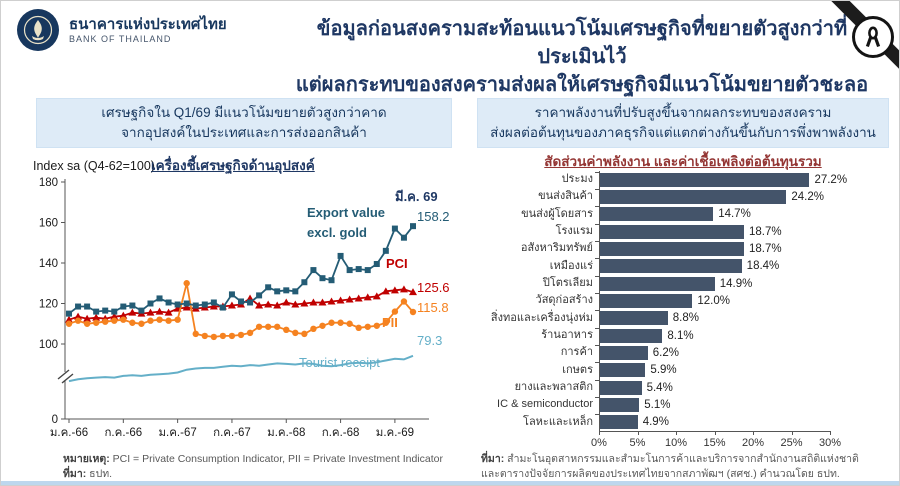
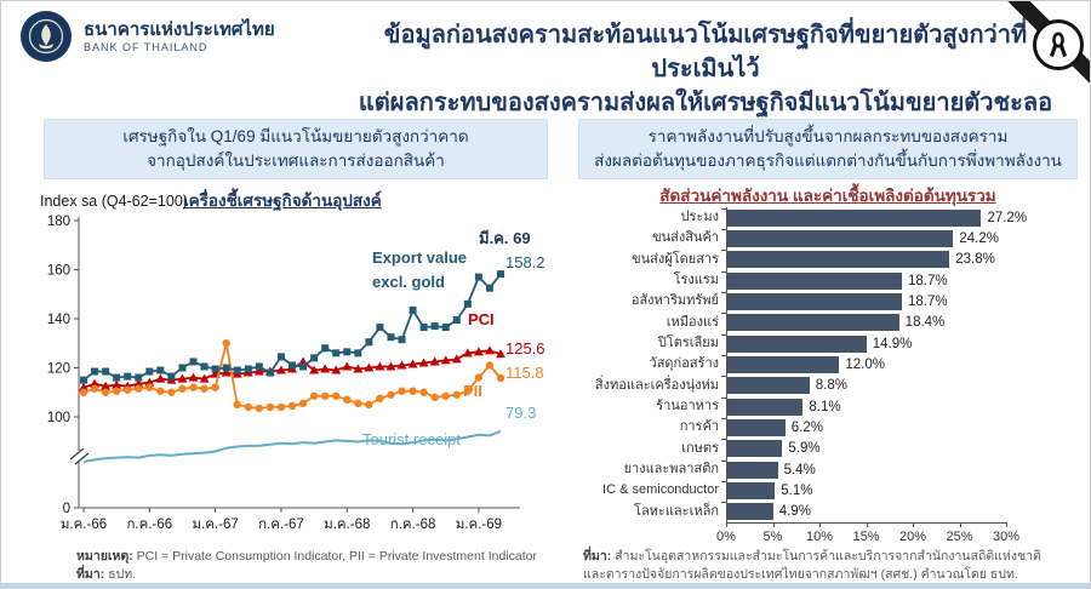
สัดส่วนค่าพลังงาน และค่าเชื้อเพลิงต่อต้นทุนรวม/ขนส่งผู้โดยสาร: 14.7% -> 23.8%
